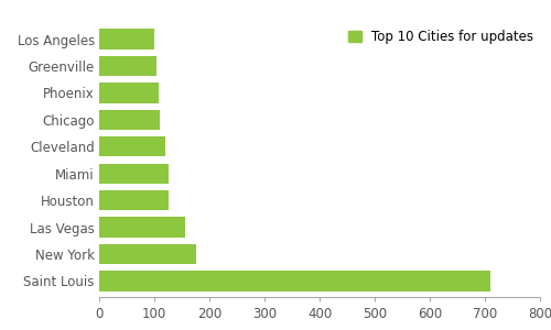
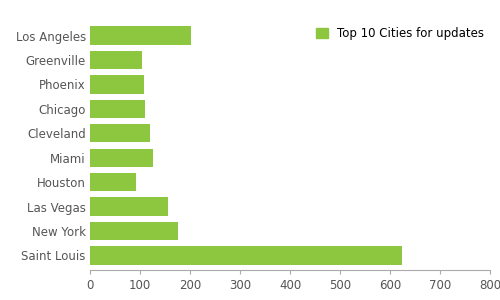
Los Angeles: 100 -> 202
Houston: 125 -> 92
Saint Louis: 710 -> 624
